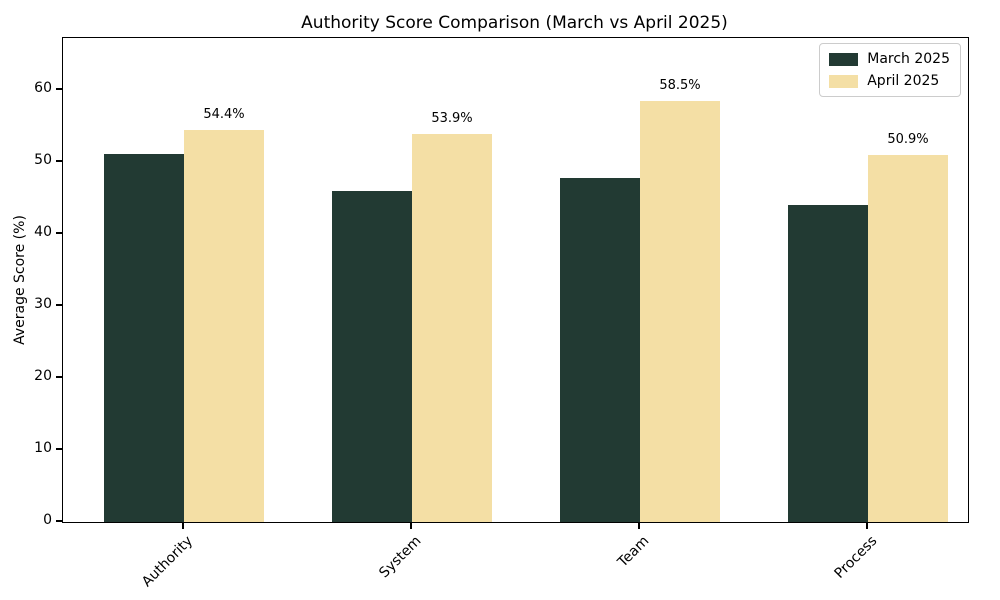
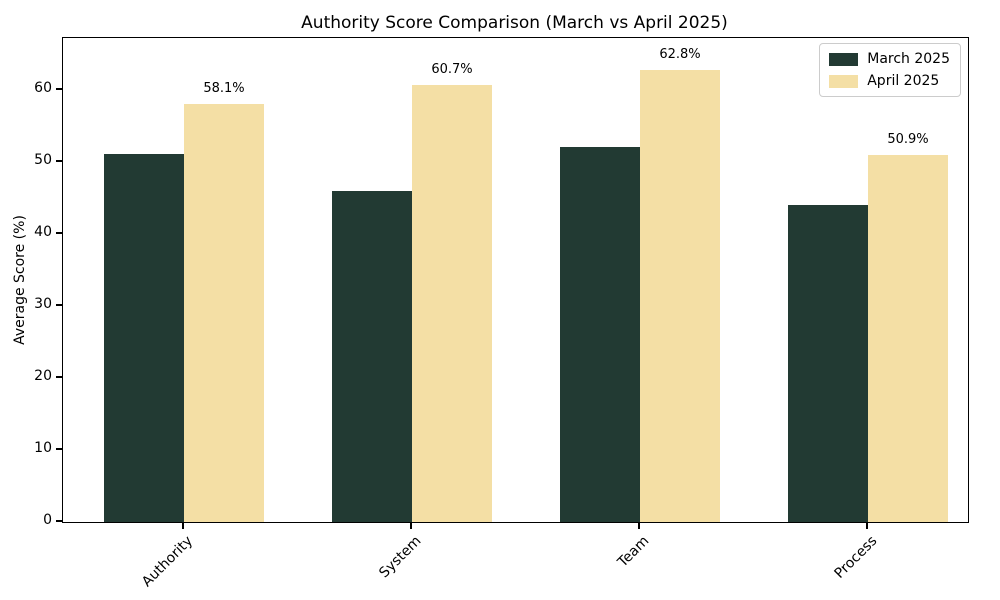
April 2025/Authority: 54.4% -> 58.1%
April 2025/System: 53.9% -> 60.7%
March 2025/Team: 48 -> 52
April 2025/Team: 58.5% -> 62.8%
